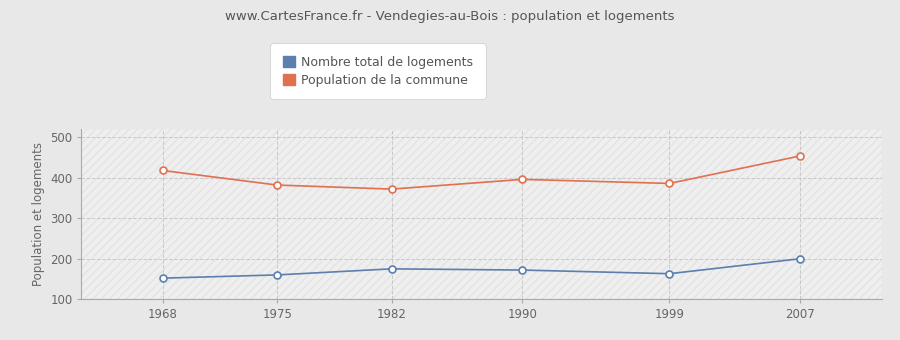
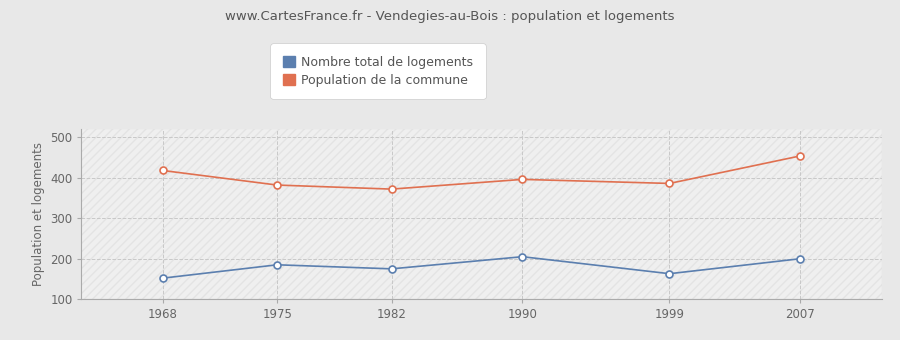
Nombre total de logements/1975: 160 -> 185
Nombre total de logements/1990: 172 -> 205
